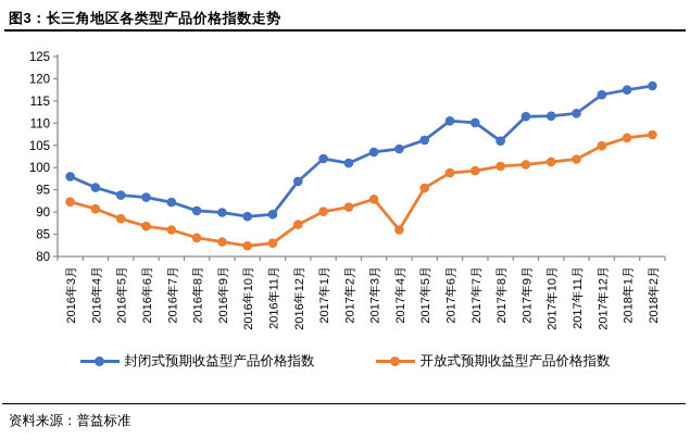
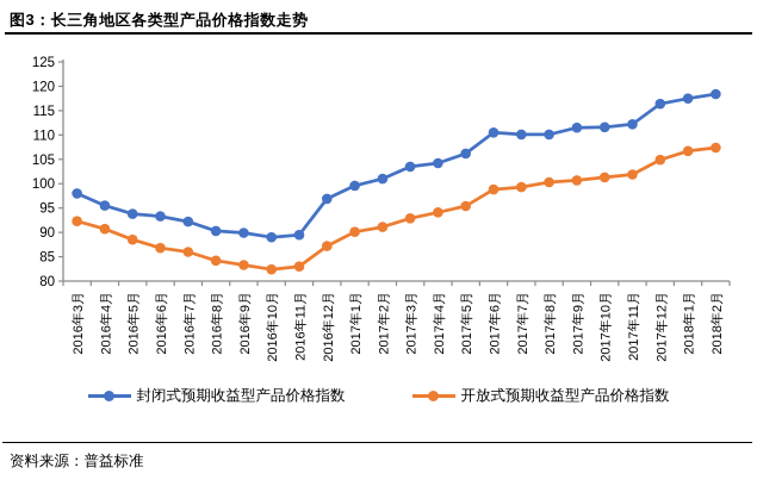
封闭式预期收益型产品价格指数/2017年1月: 102 -> 100
开放式预期收益型产品价格指数/2017年4月: 86 -> 94
封闭式预期收益型产品价格指数/2017年8月: 106 -> 110
